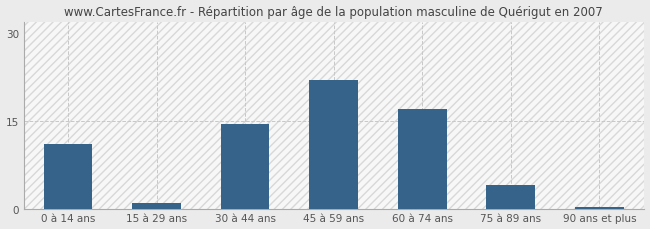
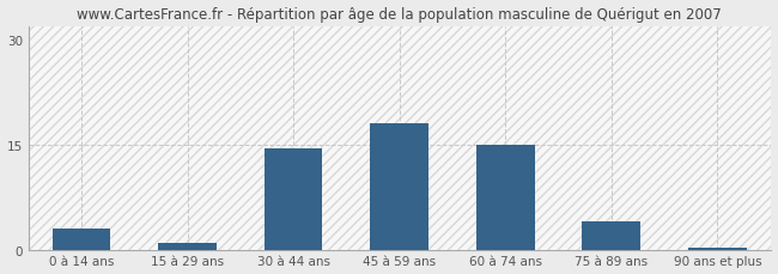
0 à 14 ans: 11.0 -> 3.0
45 à 59 ans: 22.0 -> 18.0
60 à 74 ans: 17.0 -> 15.0
